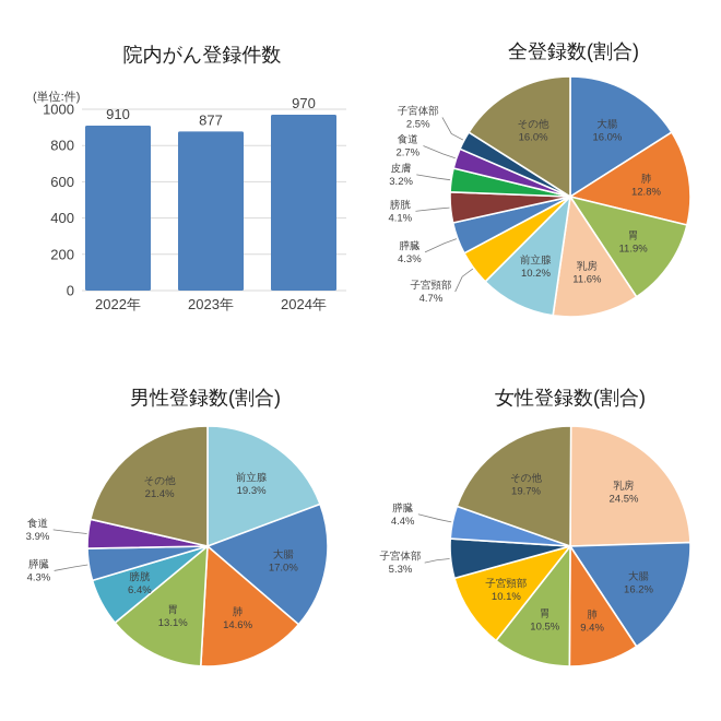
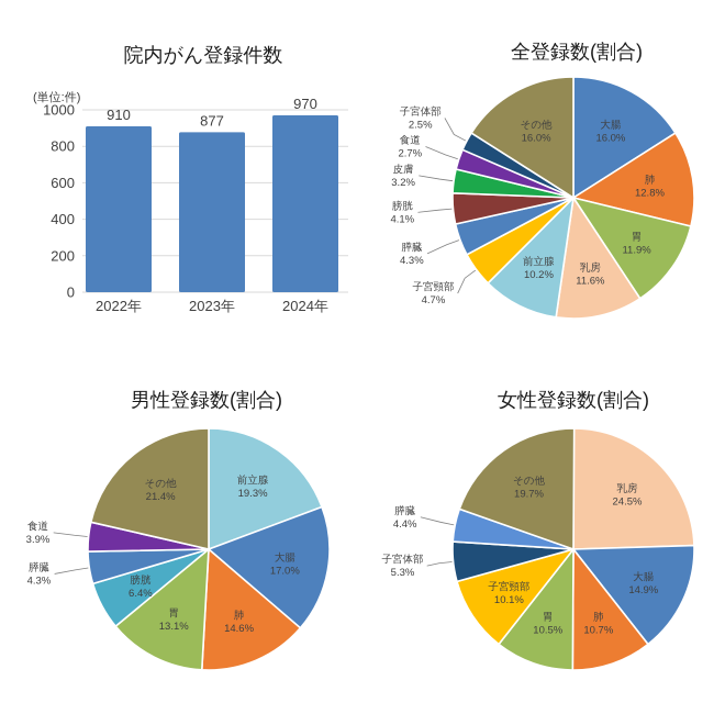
女性登録数(割合)/大腸: 16.2% -> 14.9%
女性登録数(割合)/肺: 9.4% -> 10.7%
